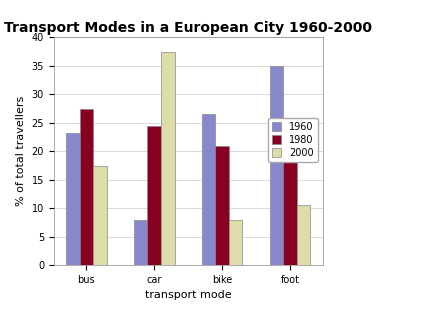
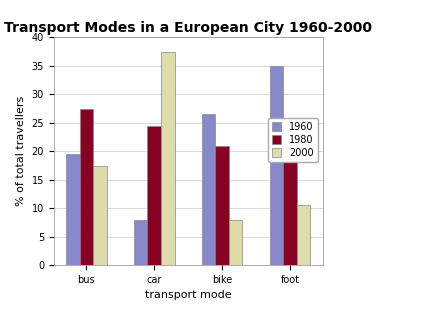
1960/bus: 23.2 -> 19.5
